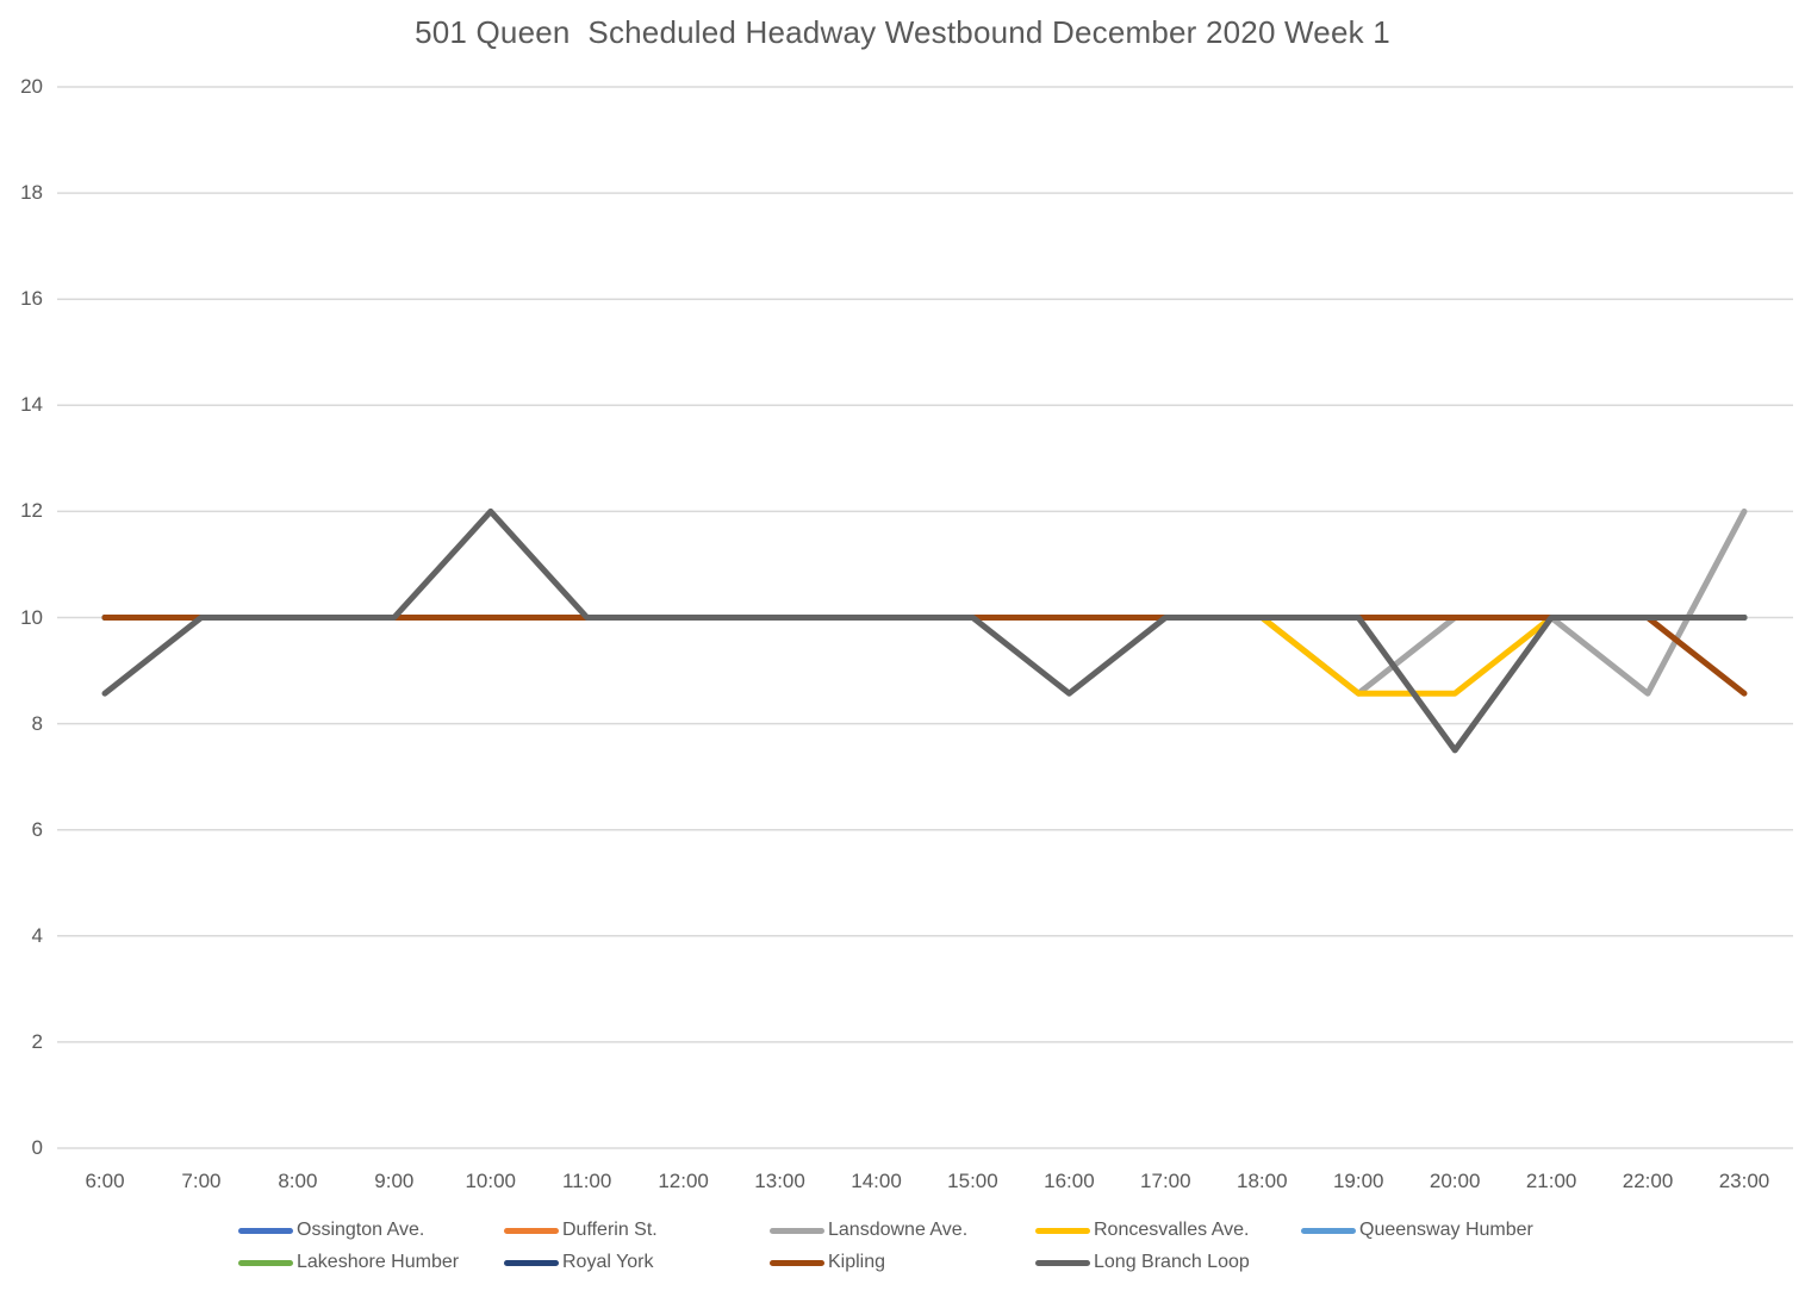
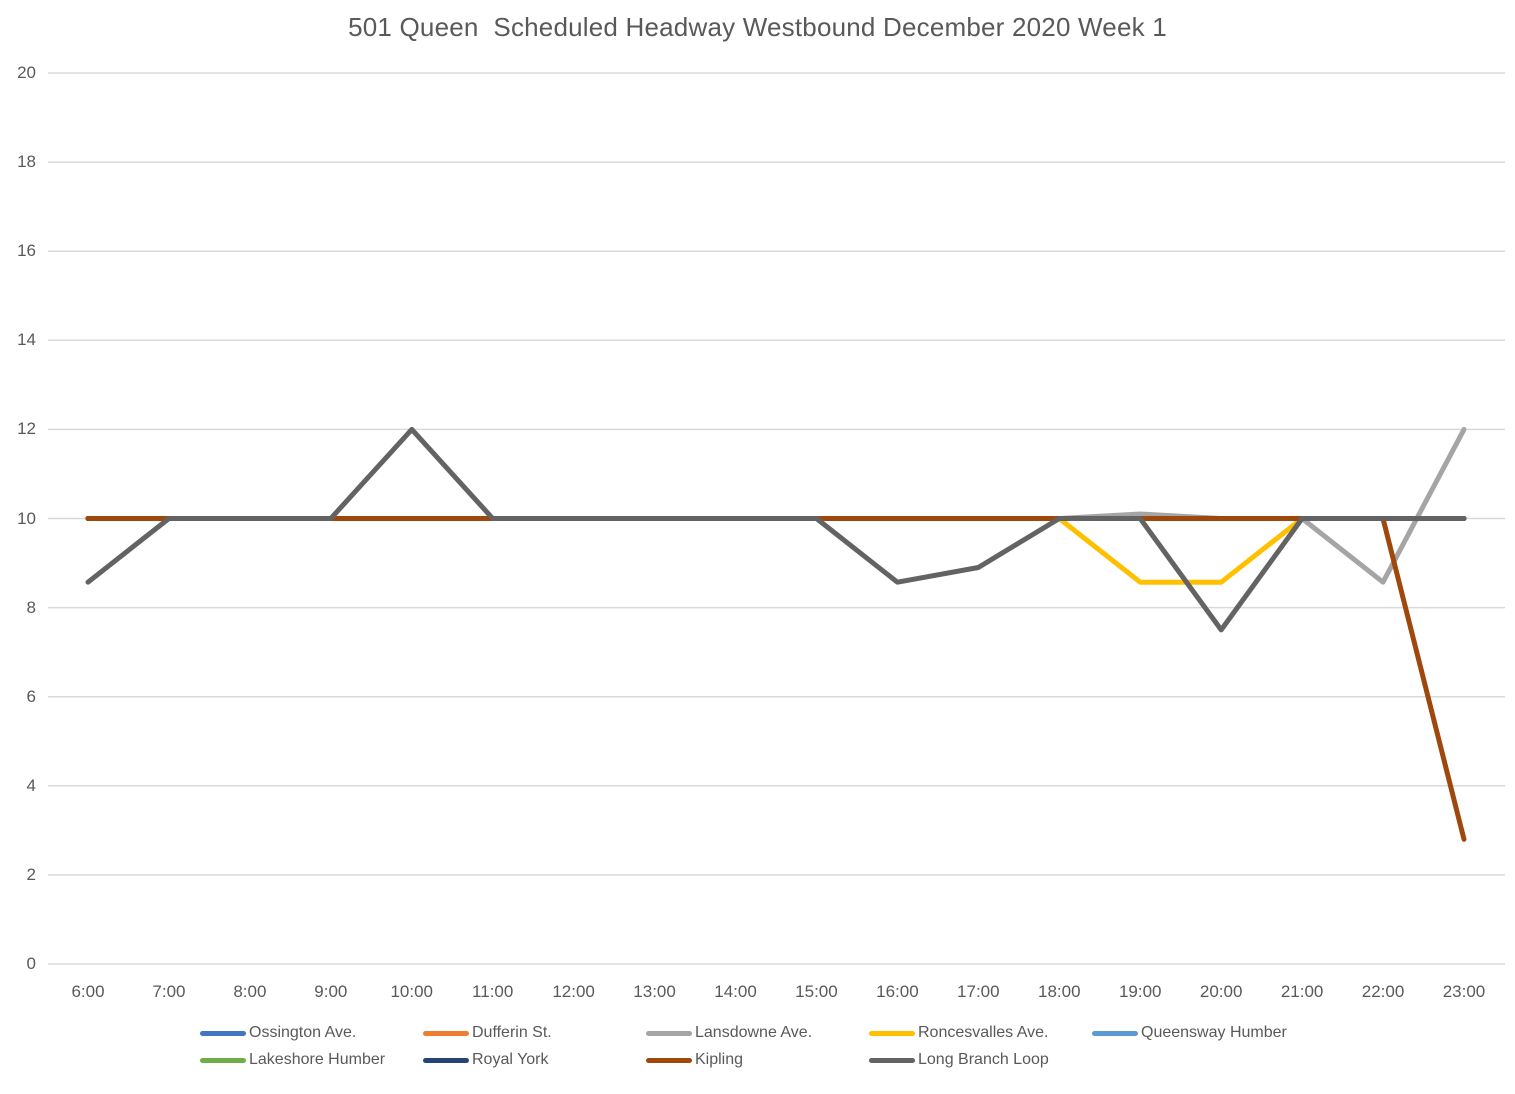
Long Branch Loop/17:00: 10.0 -> 8.9
Lansdowne Ave./19:00: 8.6 -> 10.1
Kipling/23:00: 8.6 -> 2.8
